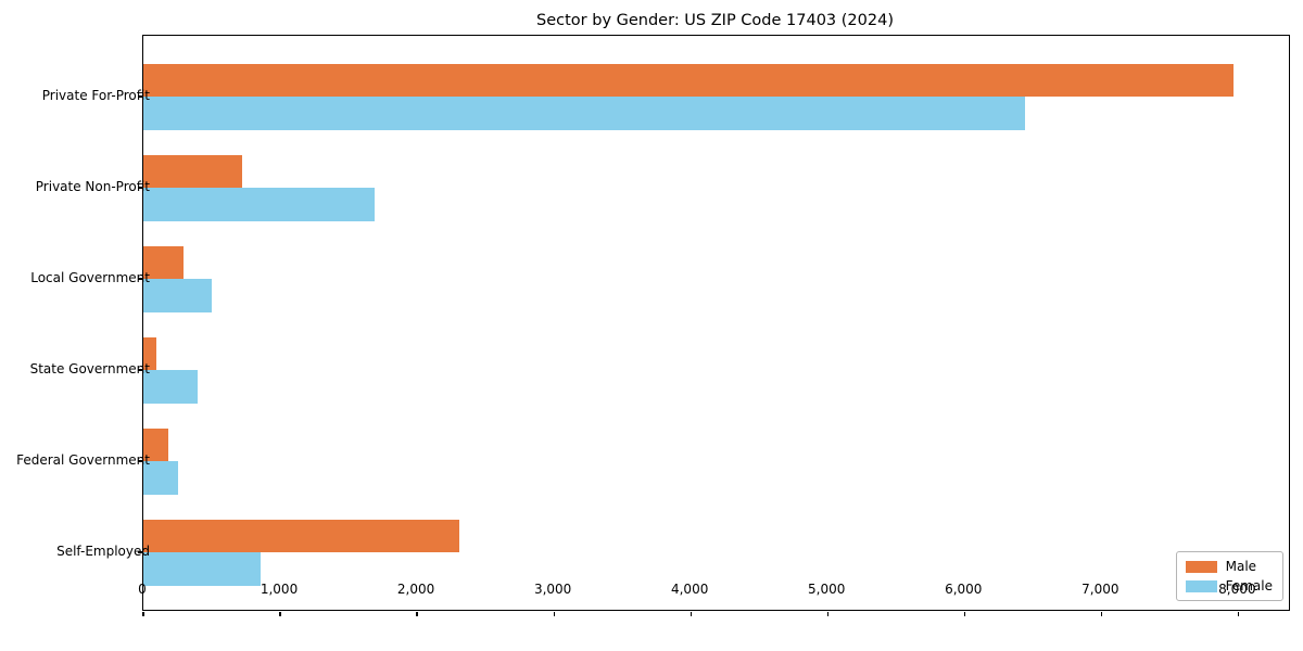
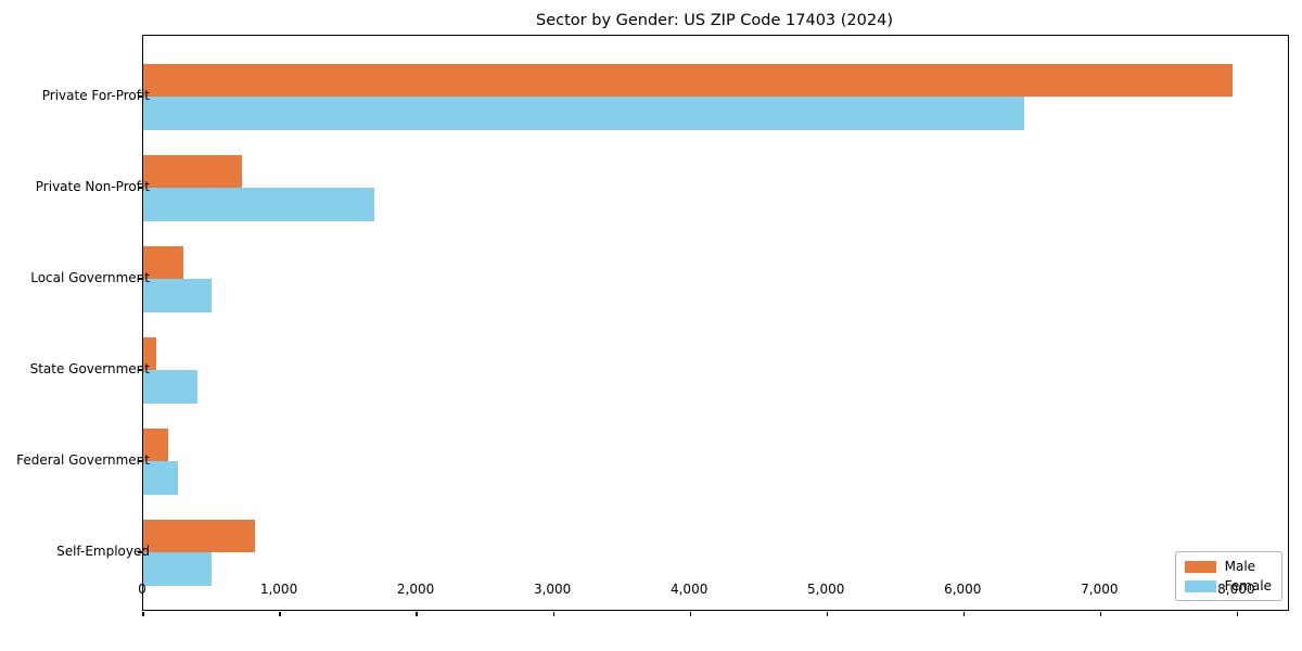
Male/Self-Employed: 2310 -> 820
Female/Self-Employed: 860 -> 500
